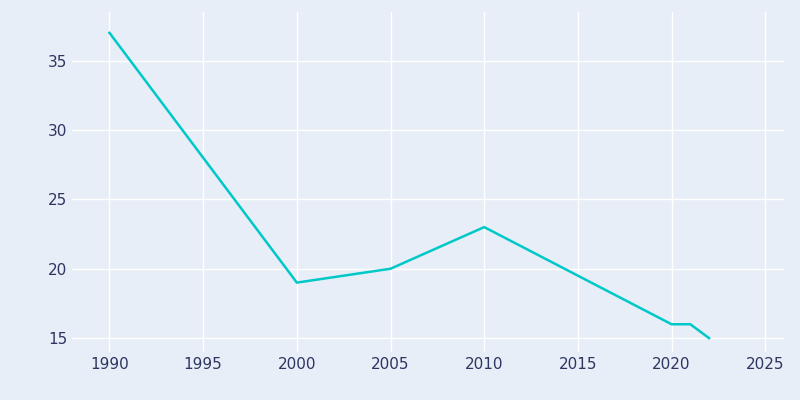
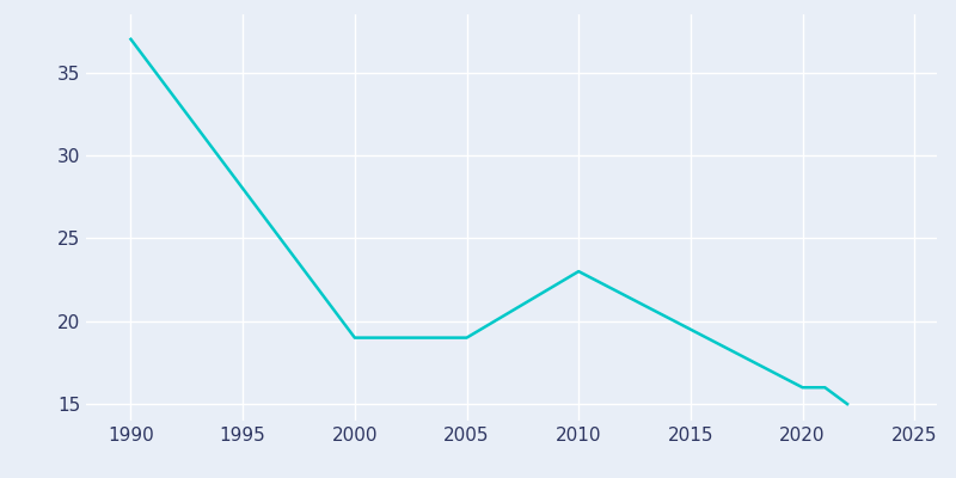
2005: 20 -> 19
